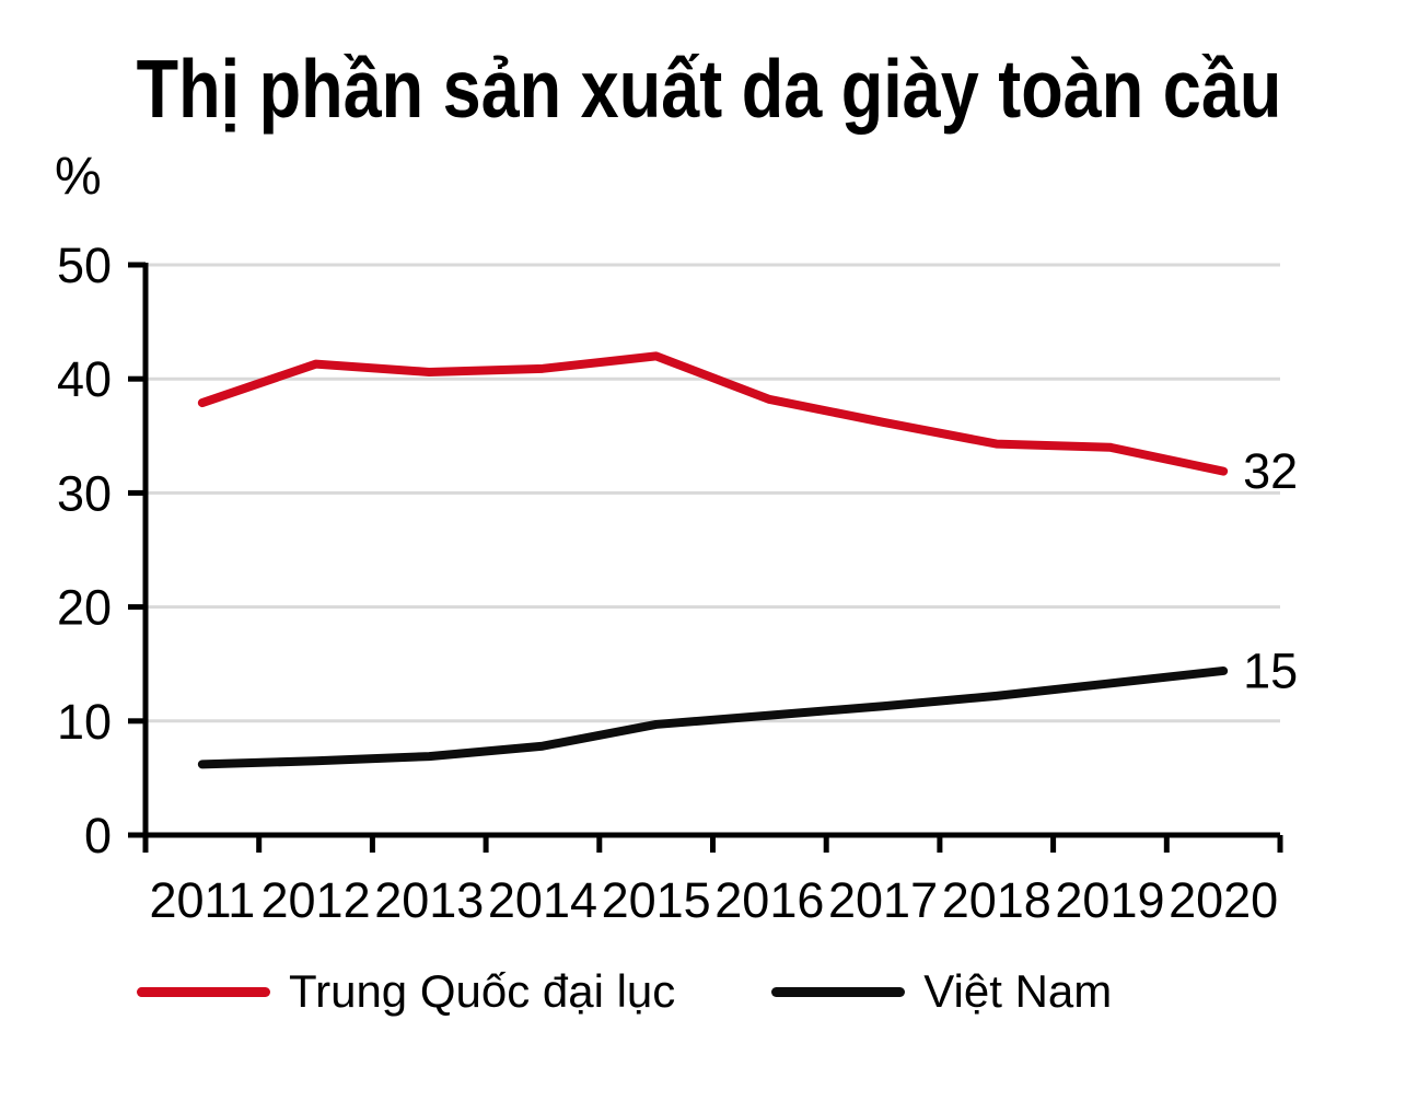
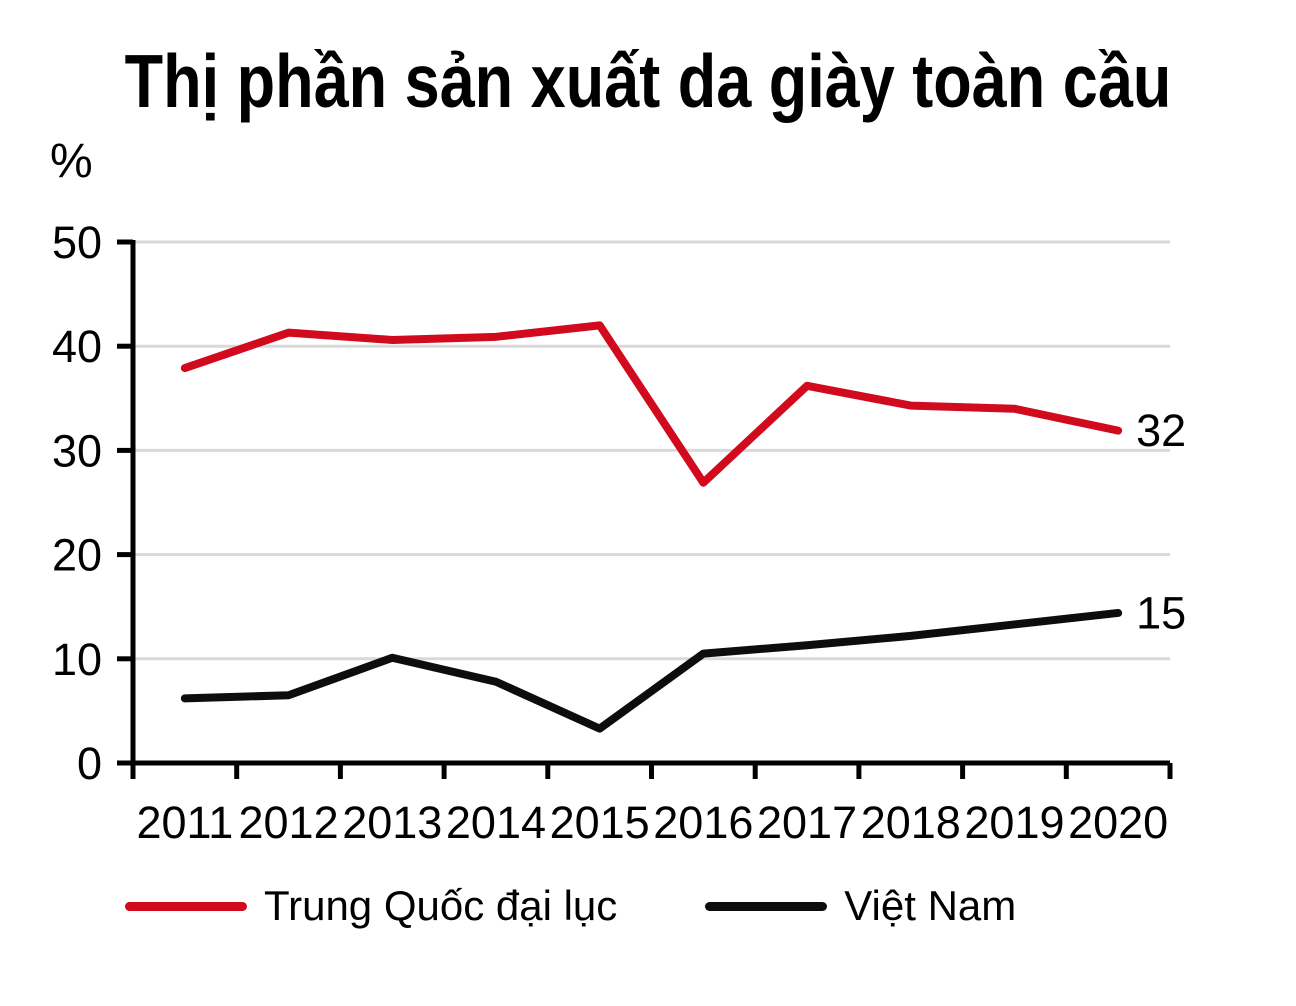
Việt Nam/2013: 6.9 -> 10.1
Việt Nam/2015: 9.7 -> 3.3
Trung Quốc đại lục/2016: 38.2 -> 26.9
